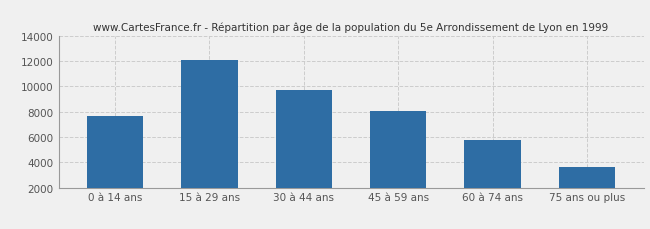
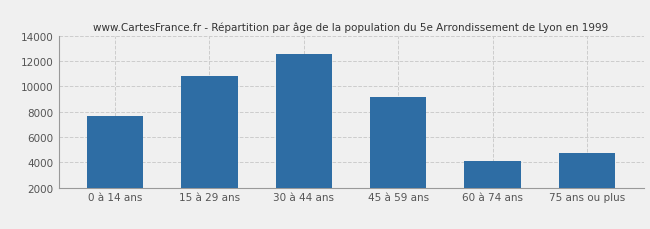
15 à 29 ans: 12000 -> 10800
30 à 44 ans: 9800 -> 12600
45 à 59 ans: 8000 -> 9200
60 à 74 ans: 5800 -> 4100
75 ans ou plus: 3600 -> 4700
